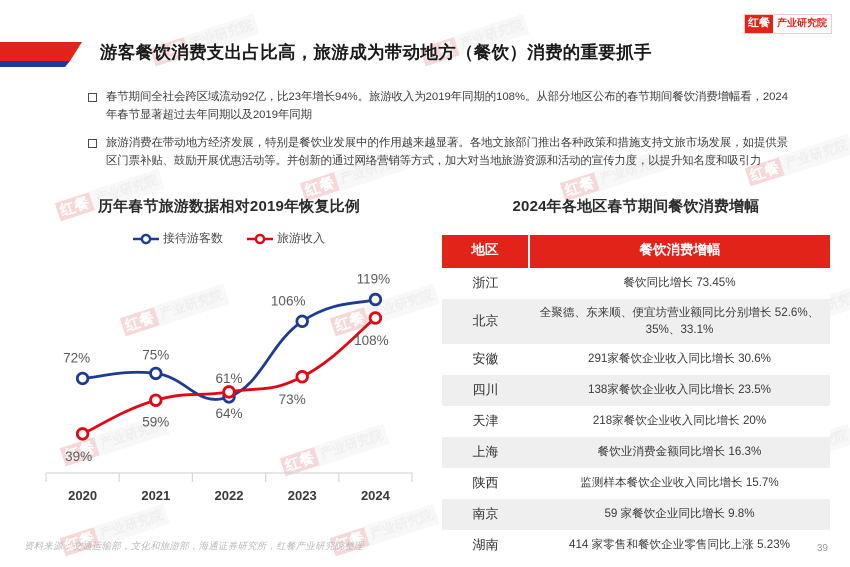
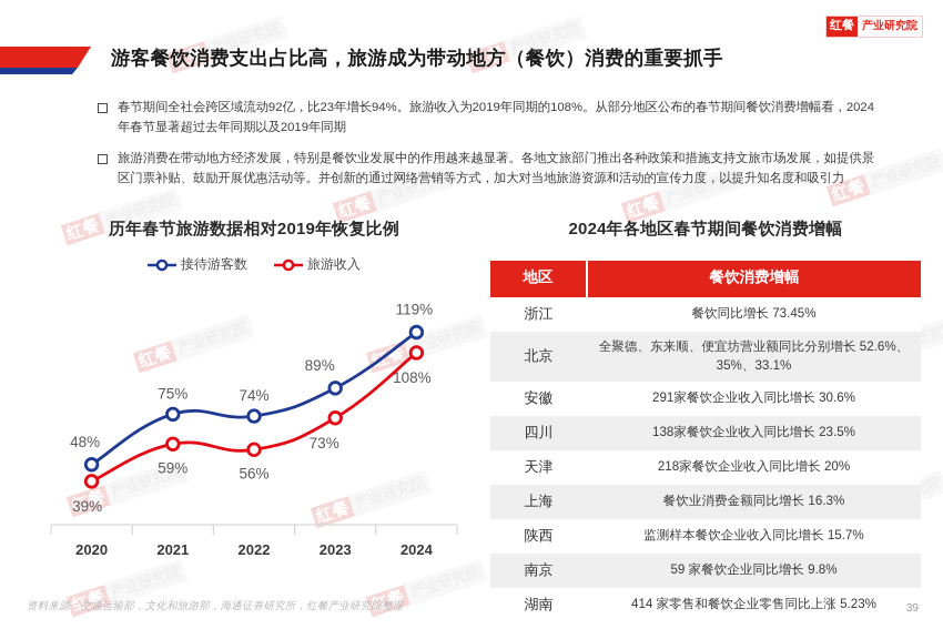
接待游客数/2020: 72% -> 48%
接待游客数/2022: 61% -> 74%
旅游收入/2022: 64% -> 56%
接待游客数/2023: 106% -> 89%
